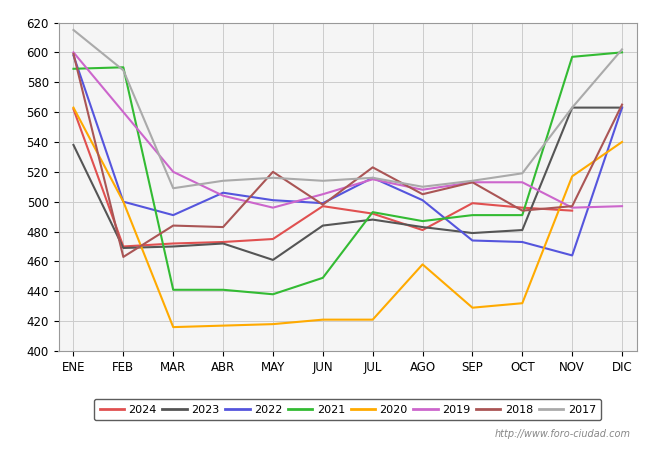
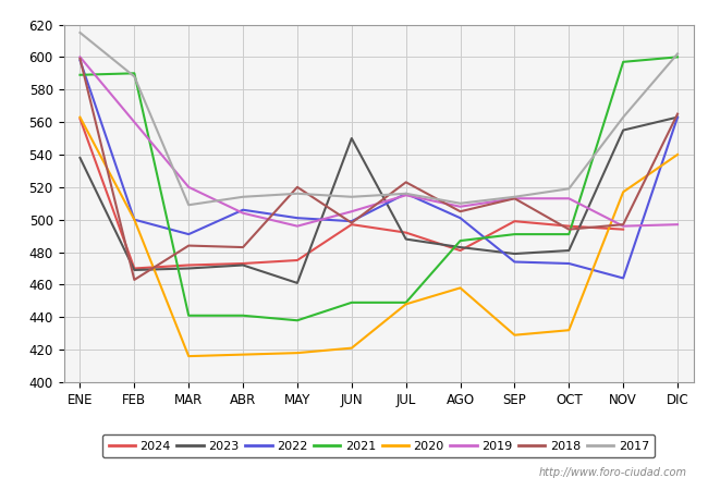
2023/JUN: 484 -> 550
2021/JUL: 493 -> 449
2020/JUL: 421 -> 448
2023/NOV: 563 -> 555
